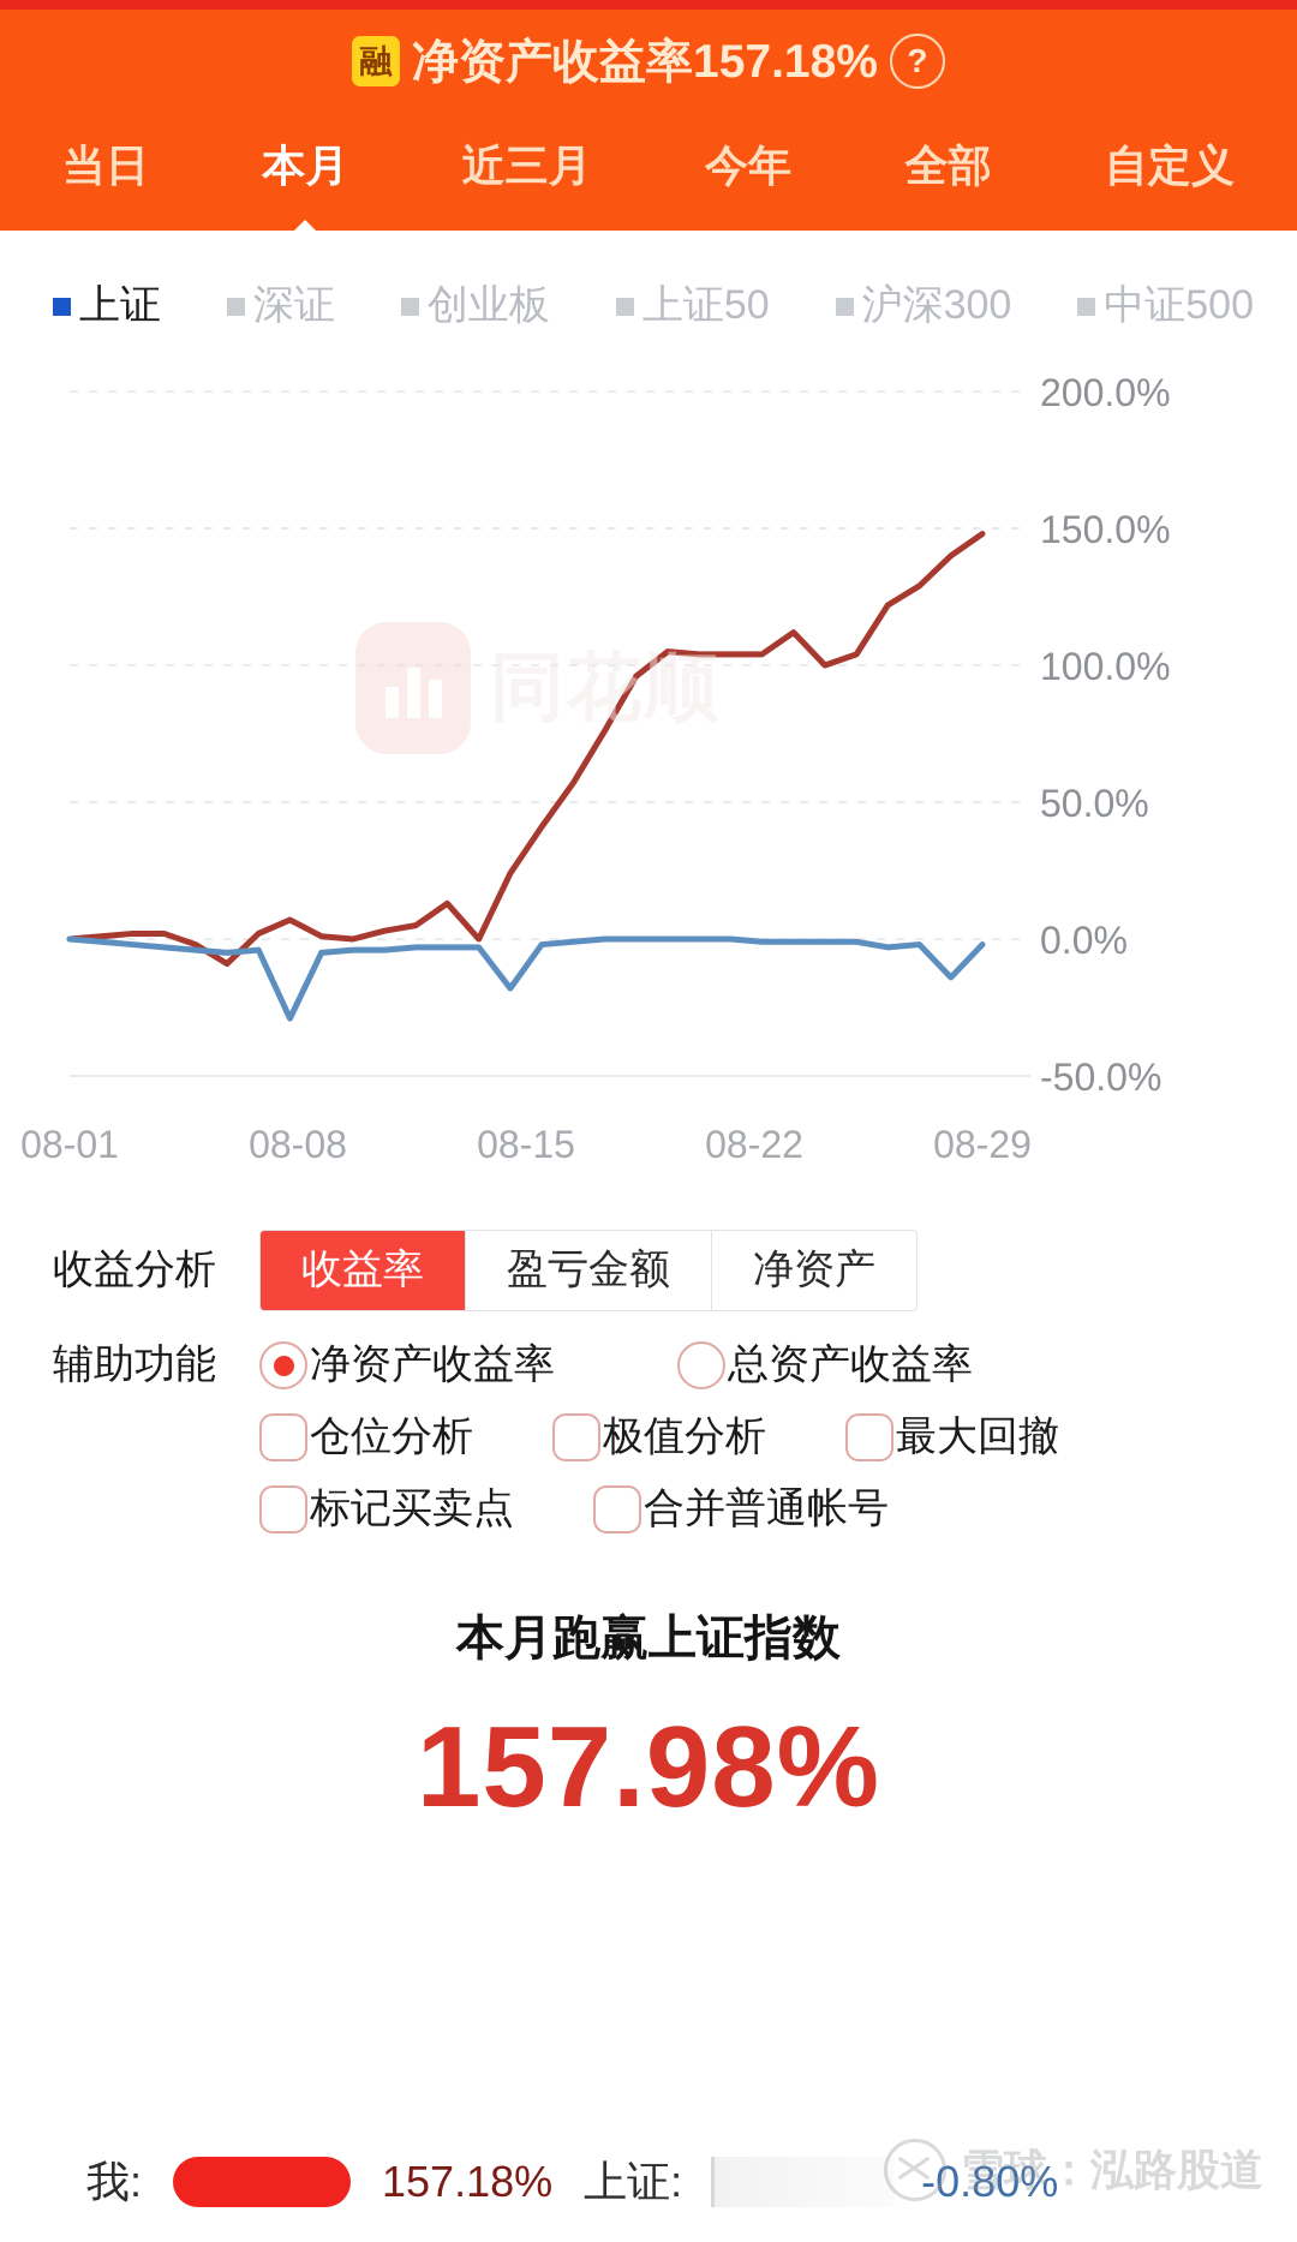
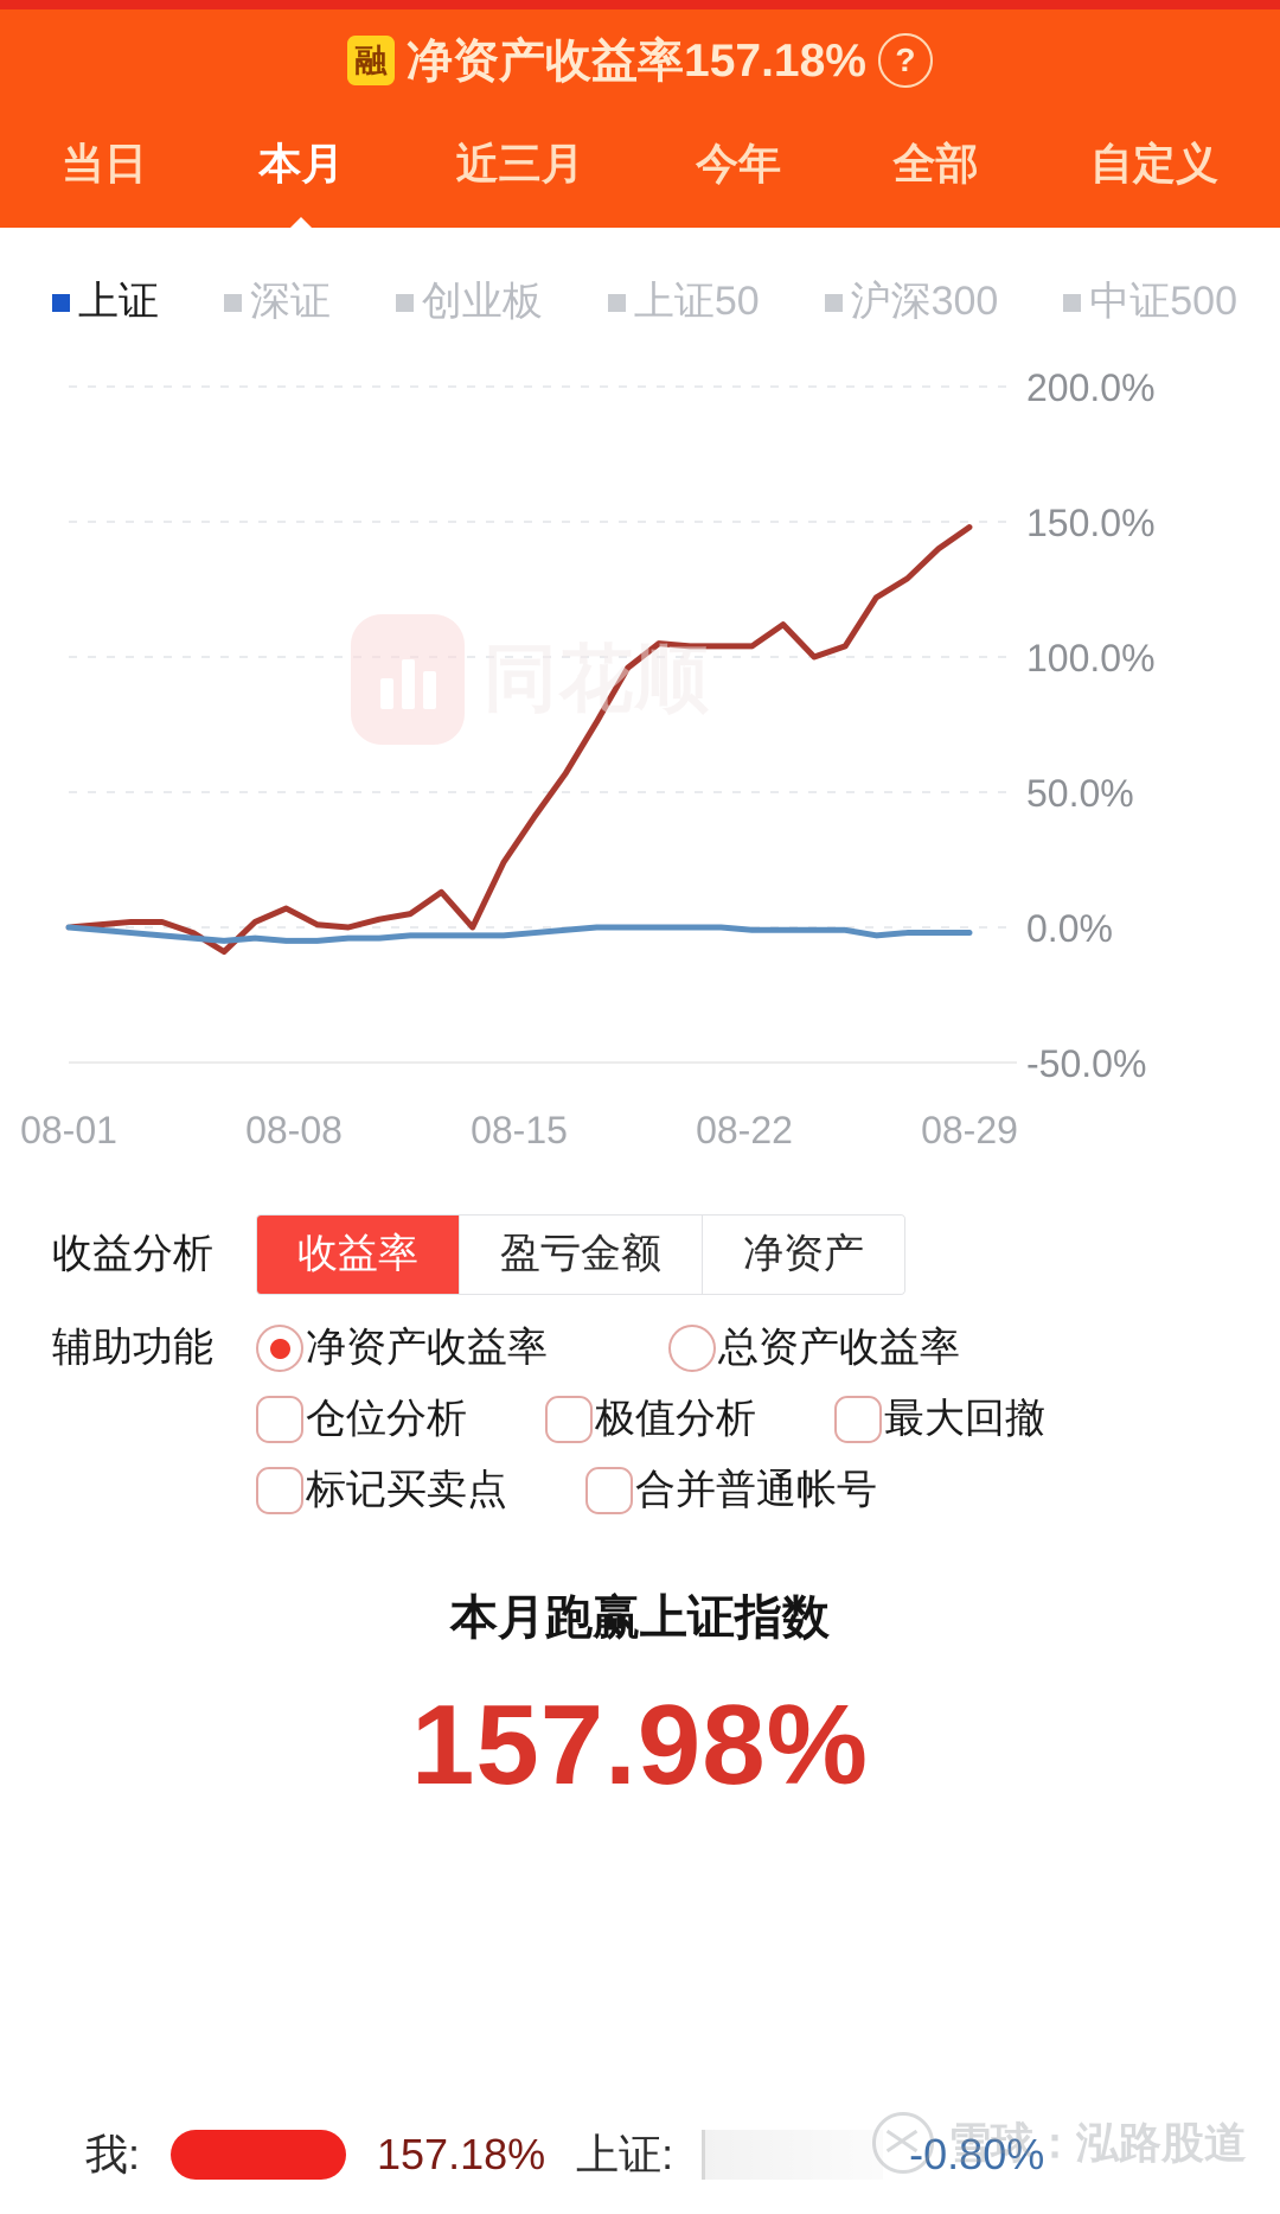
上证/08-08: -29% -> -5%
上证/08-15: -18% -> -3%
上证/08-29: -14% -> -2%
